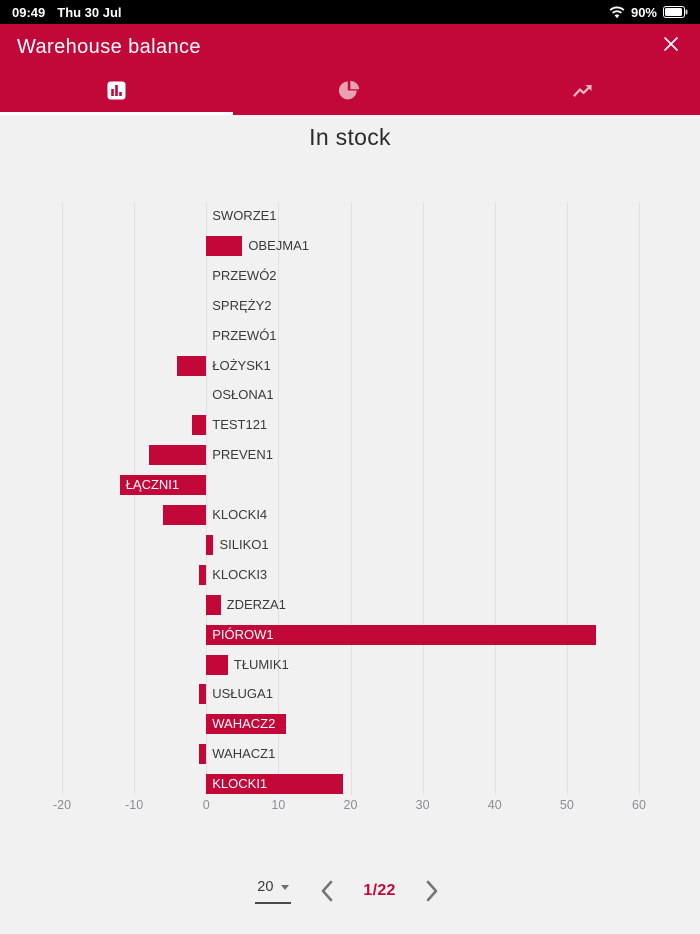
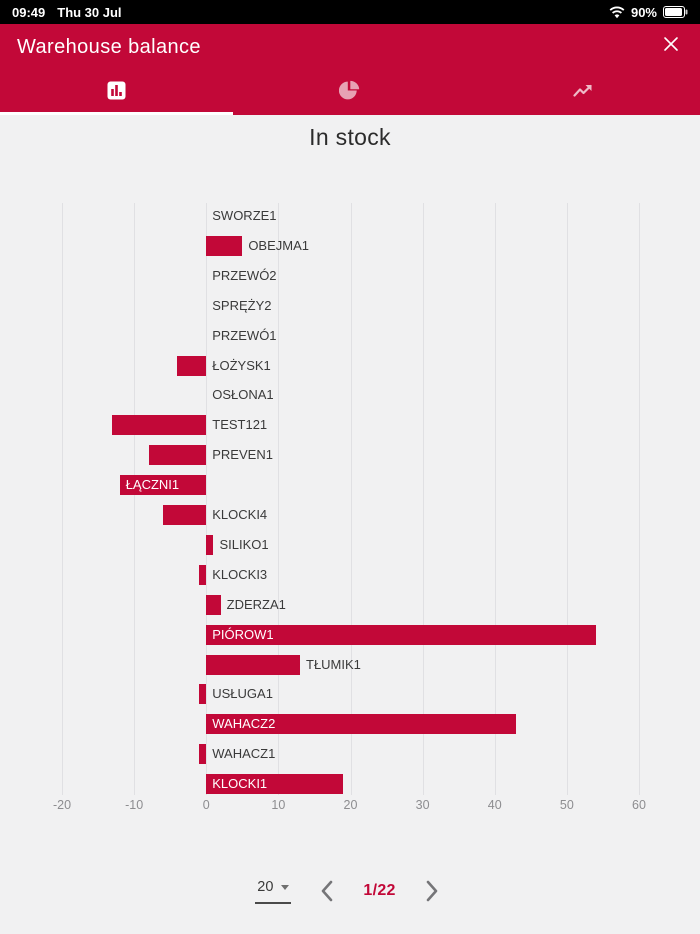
TEST121: -2 -> -13
TŁUMIK1: 3 -> 13
WAHACZ2: 11 -> 43
